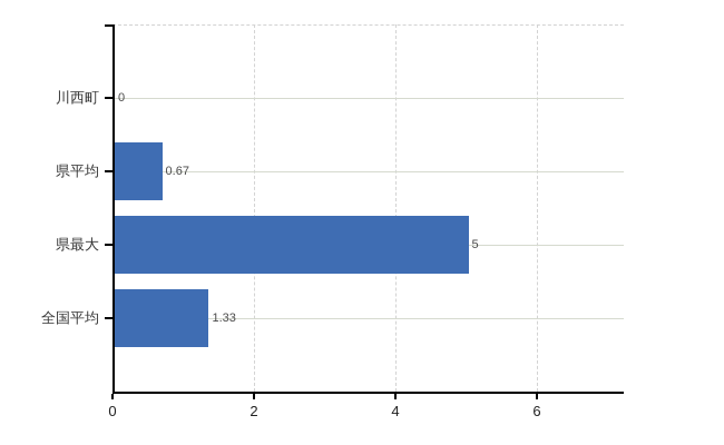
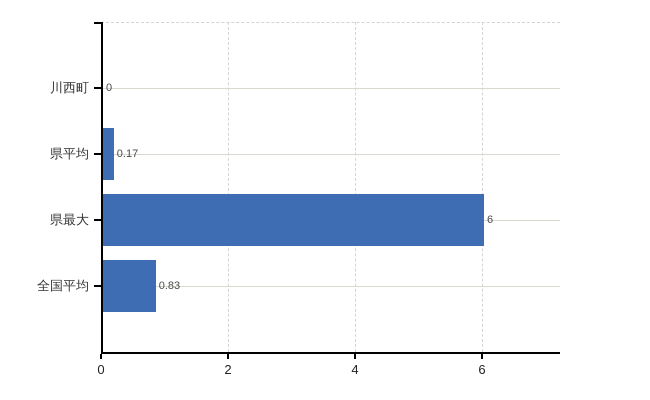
県平均: 0.67 -> 0.17
県最大: 5 -> 6
全国平均: 1.33 -> 0.83
